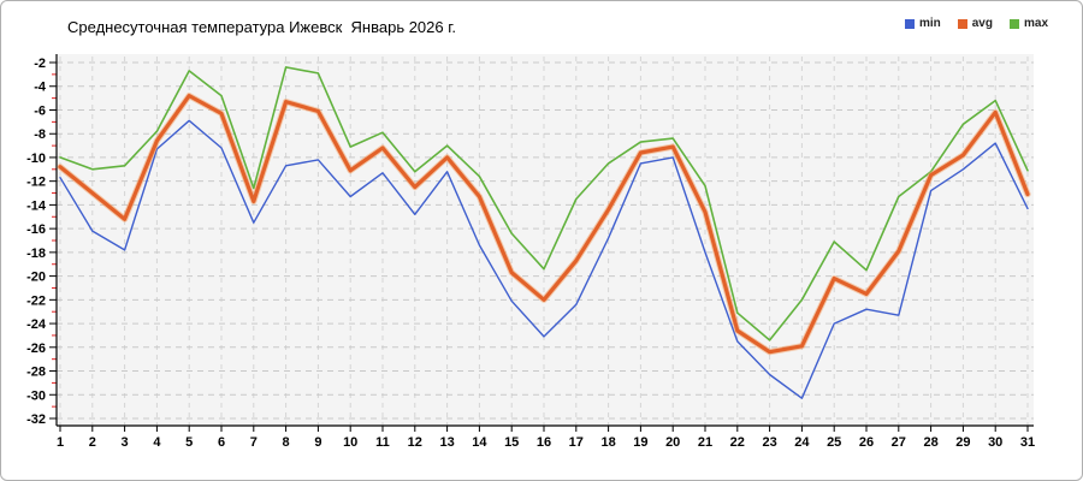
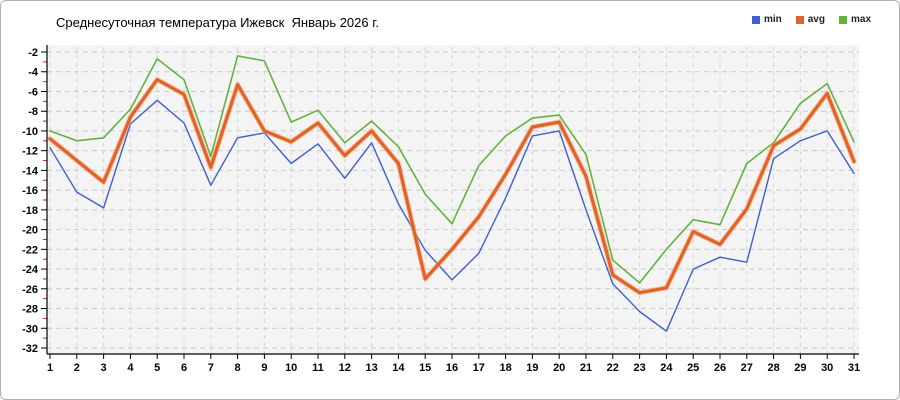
avg/9: -6 -> -10
avg/15: -20 -> -25
max/25: -17 -> -19
min/30: -9 -> -10
